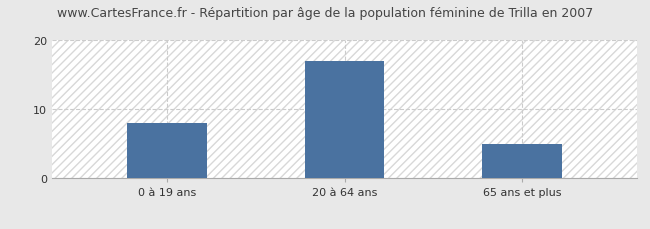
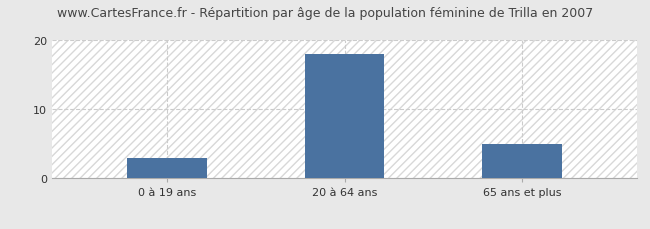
0 à 19 ans: 8 -> 3
20 à 64 ans: 17 -> 18
